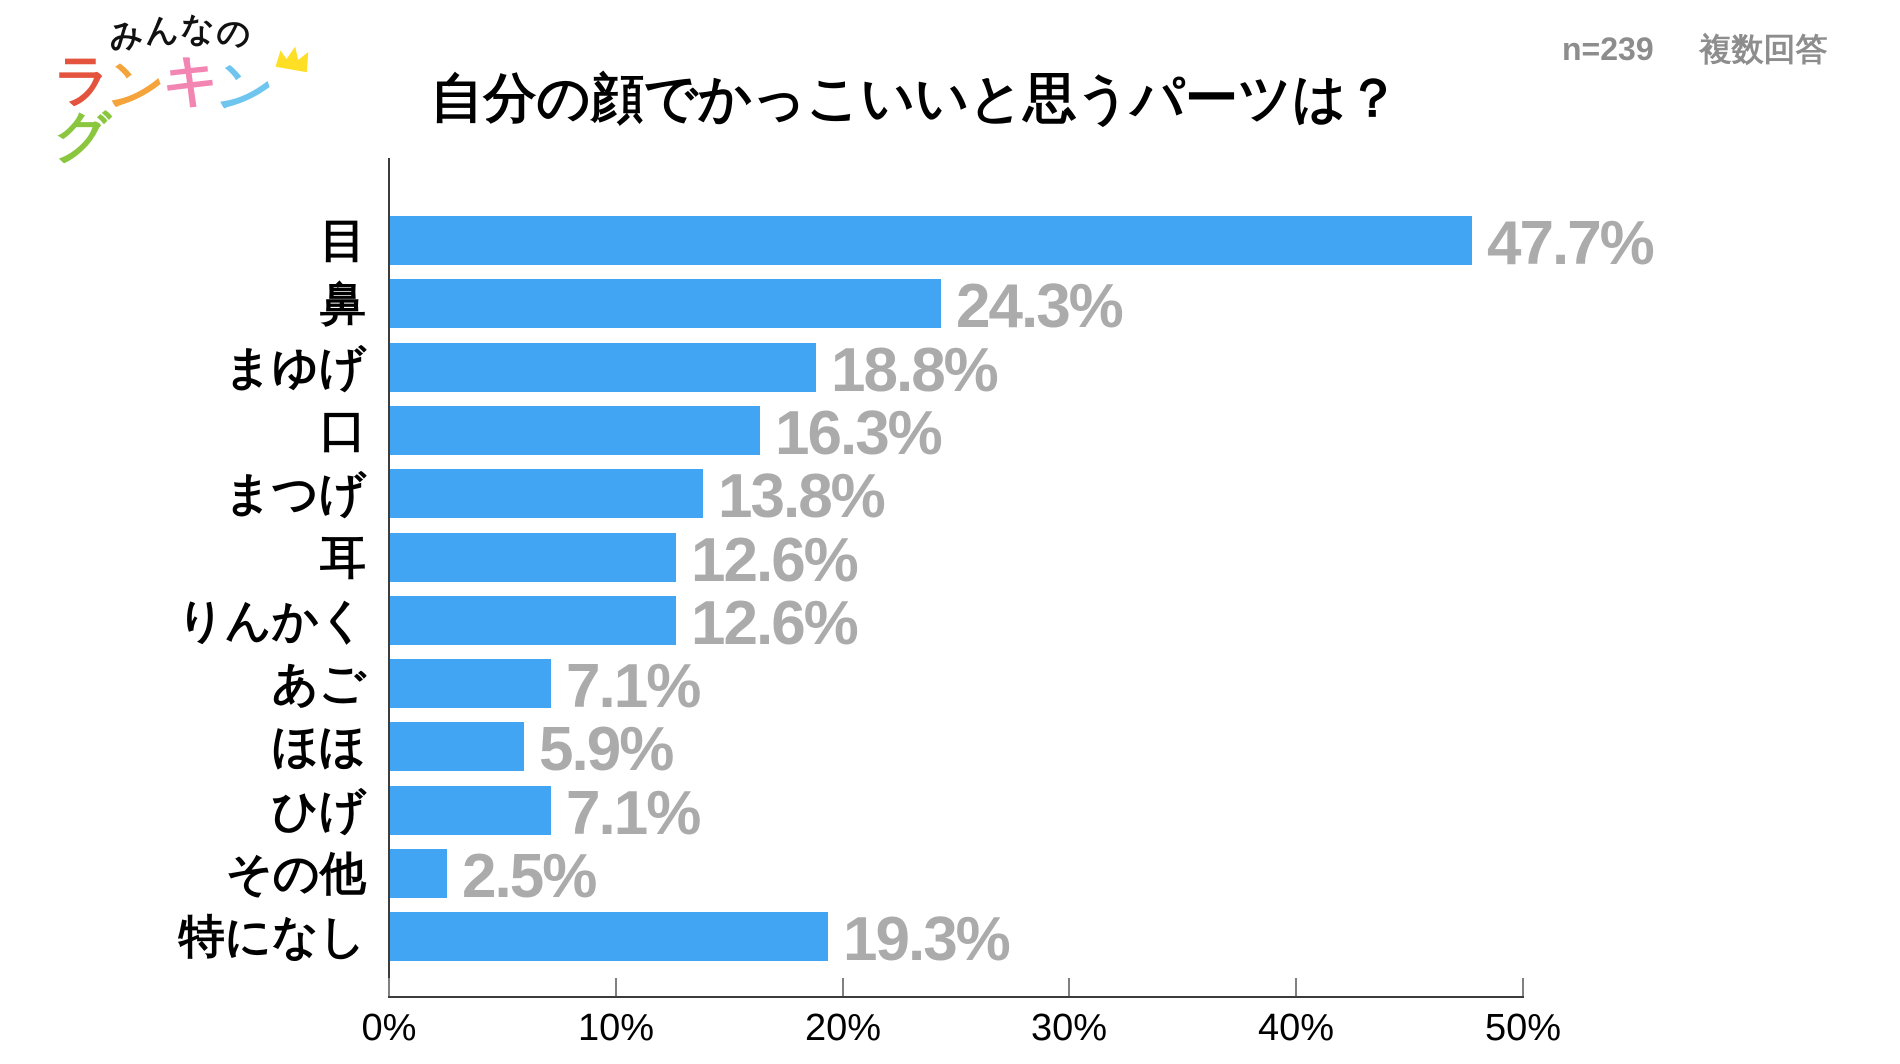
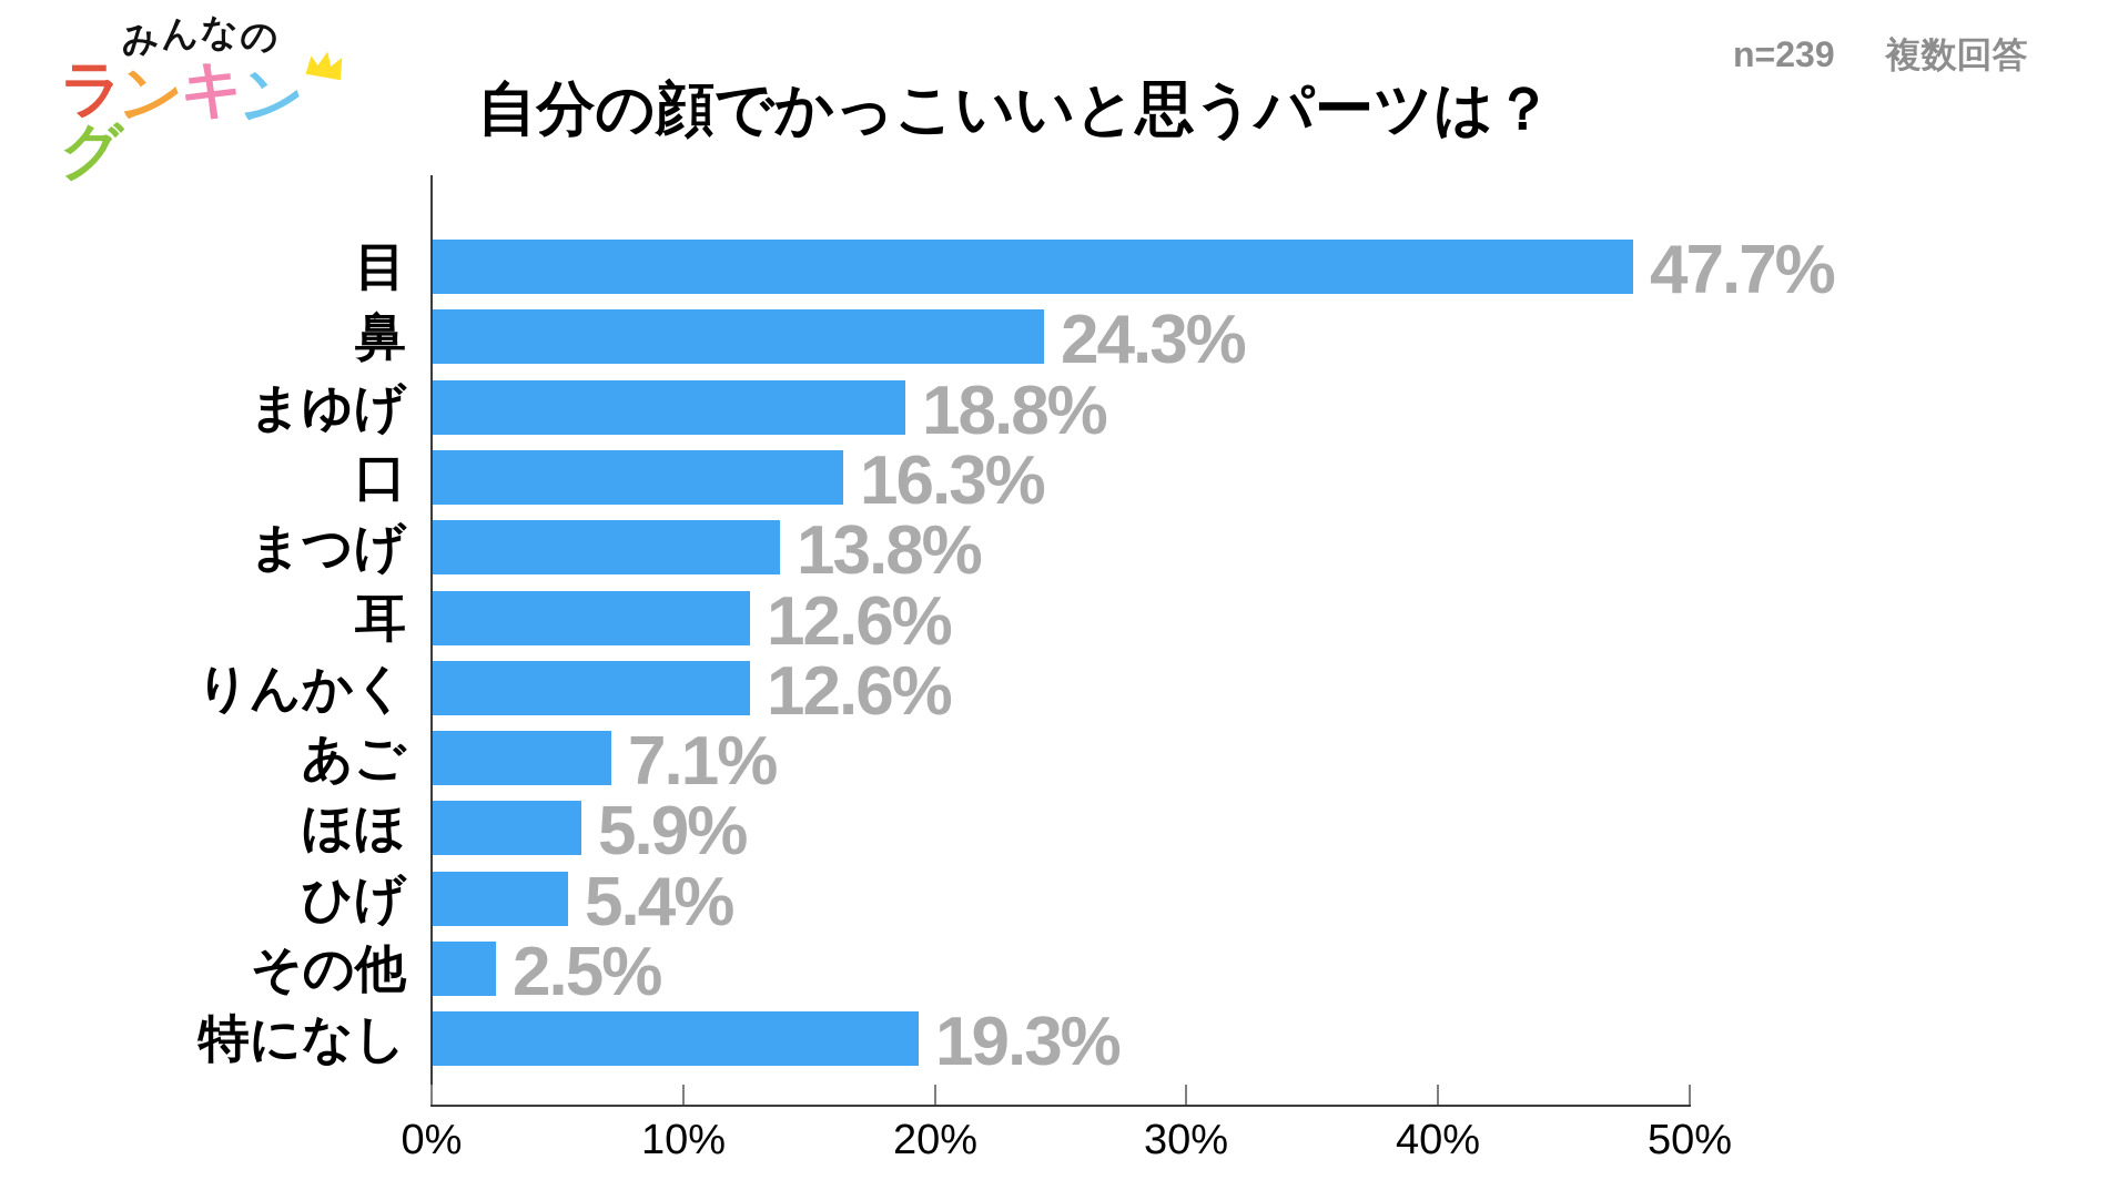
ひげ: 7.1% -> 5.4%
